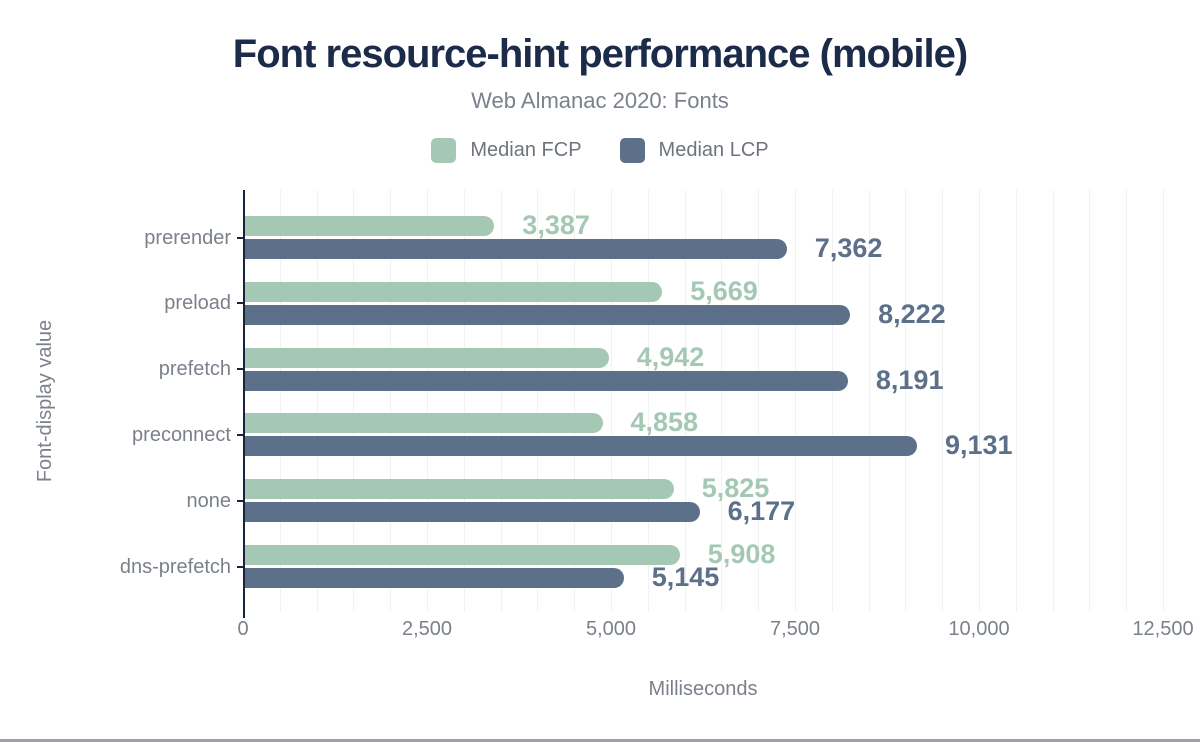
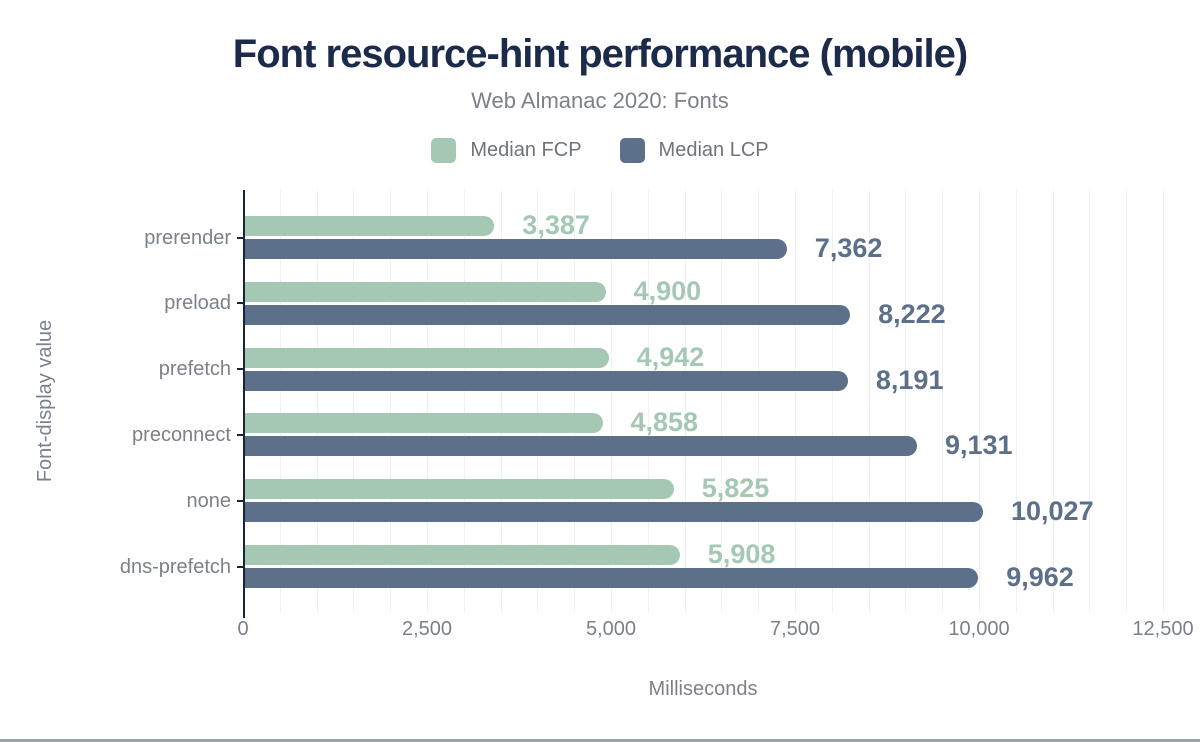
Median FCP/preload: 5,669 -> 4,900
Median LCP/none: 6,177 -> 10,027
Median LCP/dns-prefetch: 5,145 -> 9,962
